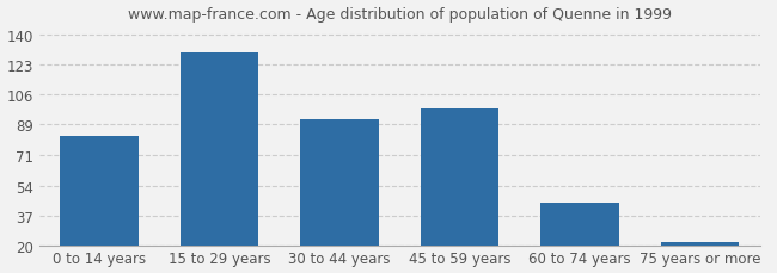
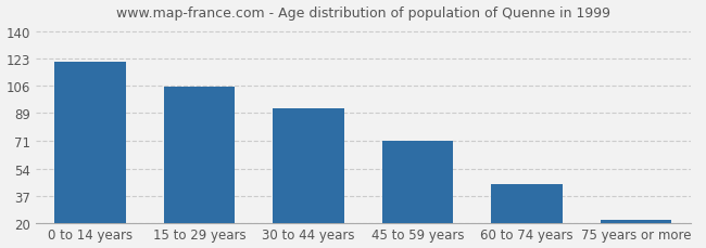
0 to 14 years: 82 -> 121
15 to 29 years: 130 -> 105
45 to 59 years: 98 -> 71
